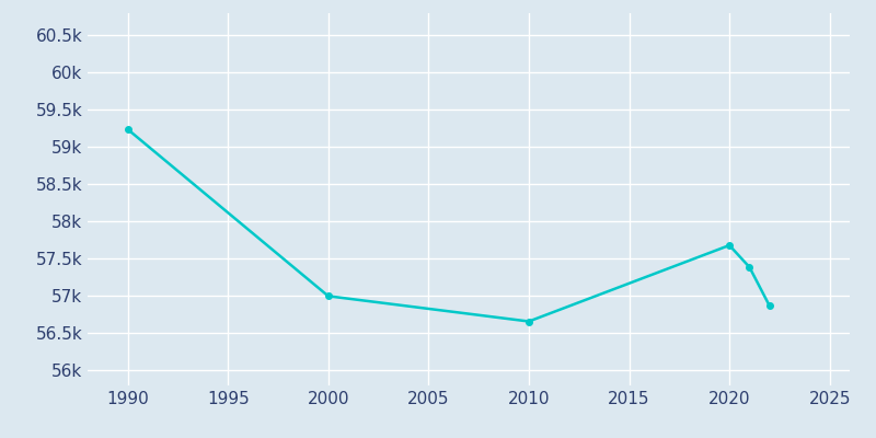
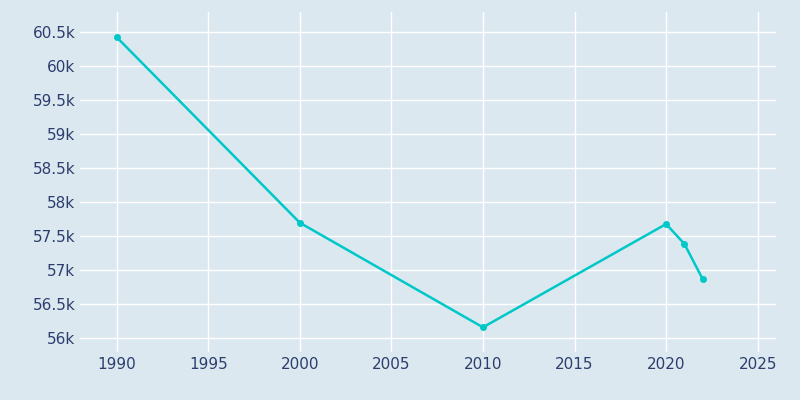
1990: 59.24k -> 60.43k
2000: 57.00k -> 57.70k
2010: 56.66k -> 56.16k
